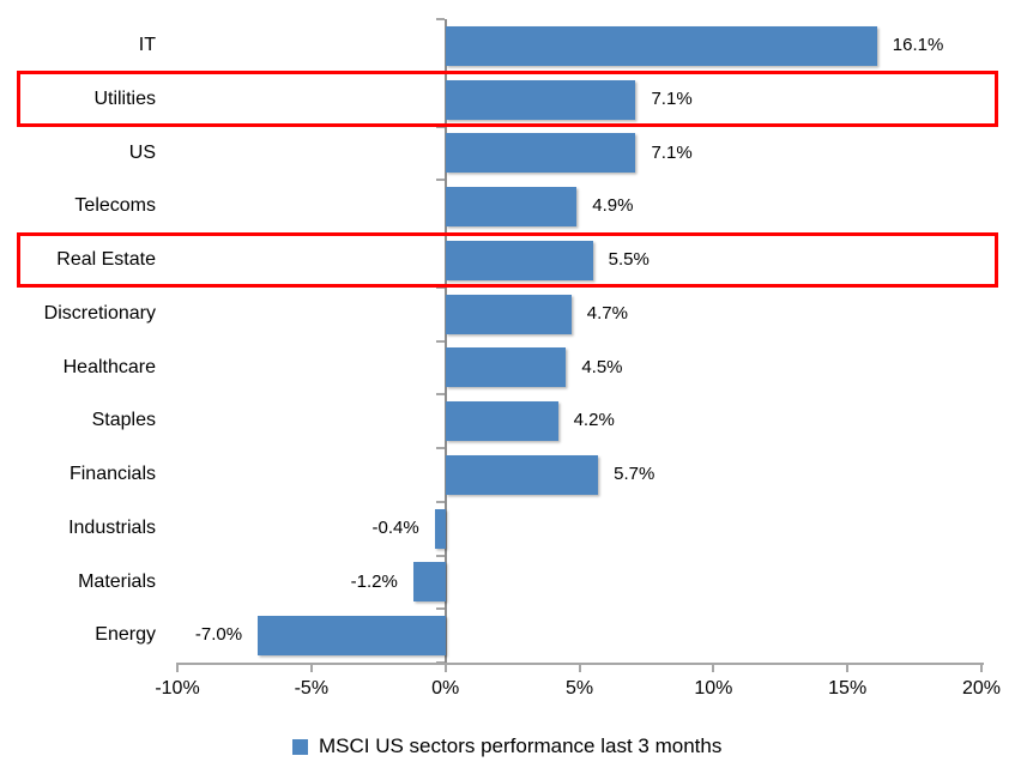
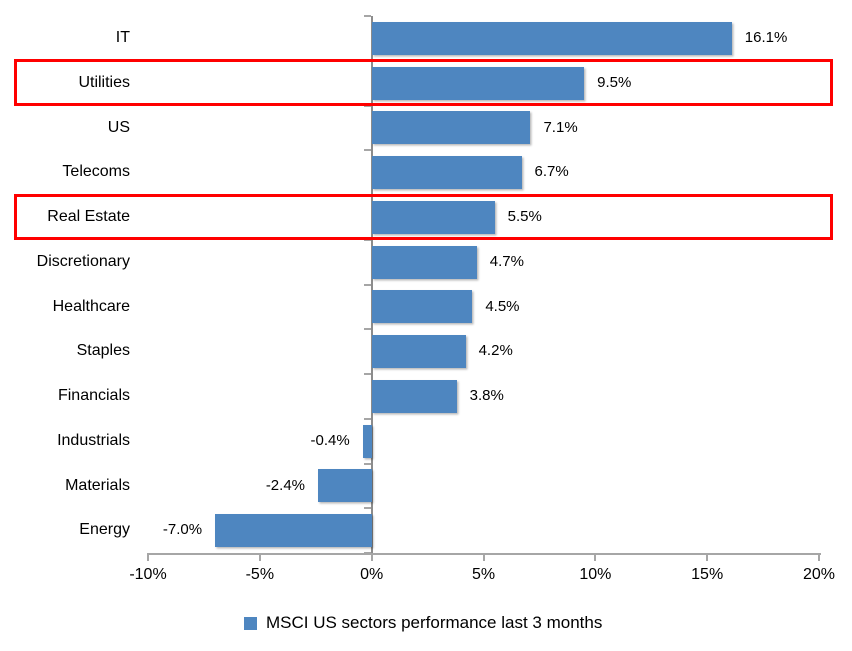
Utilities: 7.1% -> 9.5%
Telecoms: 4.9% -> 6.7%
Financials: 5.7% -> 3.8%
Materials: -1.2% -> -2.4%
